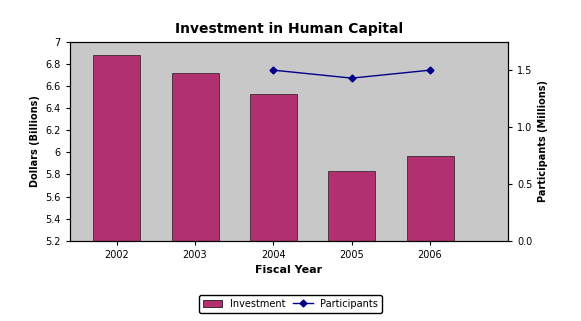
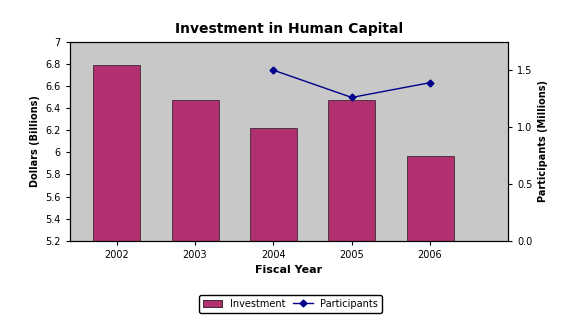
Investment/2002: 6.88 -> 6.79
Investment/2003: 6.72 -> 6.47
Investment/2004: 6.53 -> 6.22
Investment/2005: 5.83 -> 6.47
Participants/2005: 1.43 -> 1.26
Participants/2006: 1.50 -> 1.39
